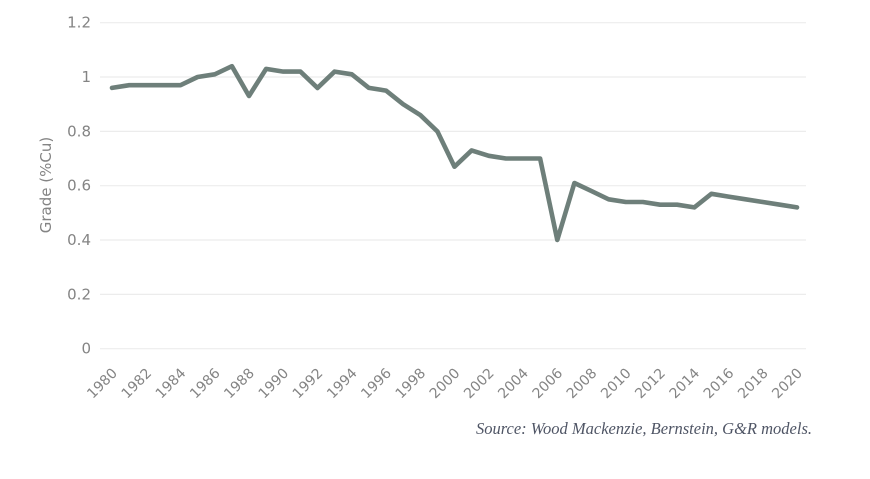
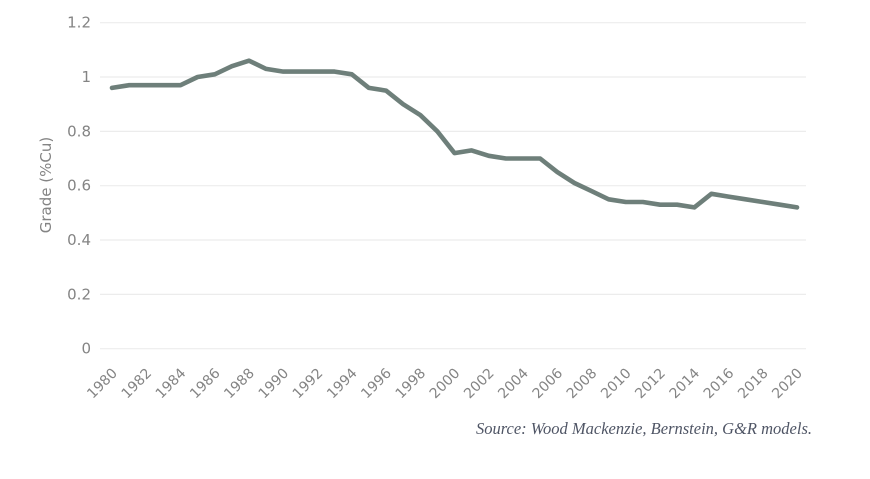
1988: 0.93 -> 1.06
1992: 0.96 -> 1.02
2000: 0.67 -> 0.72
2006: 0.40 -> 0.65
